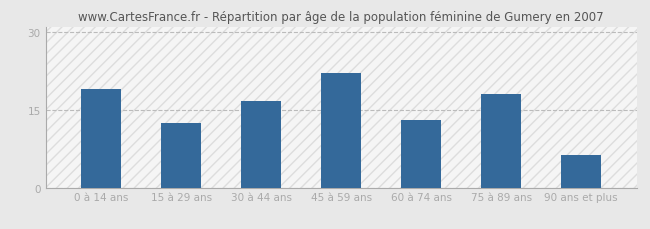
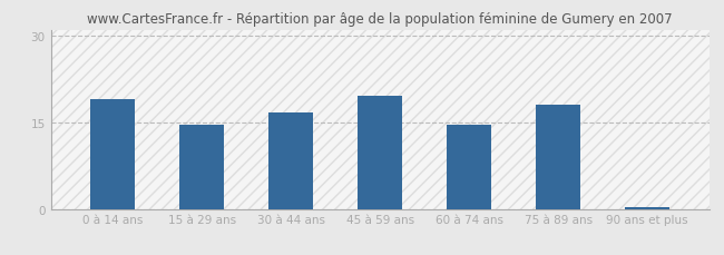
15 à 29 ans: 12.4 -> 14.5
45 à 59 ans: 22.0 -> 19.5
60 à 74 ans: 13.0 -> 14.5
90 ans et plus: 6.2 -> 0.3
